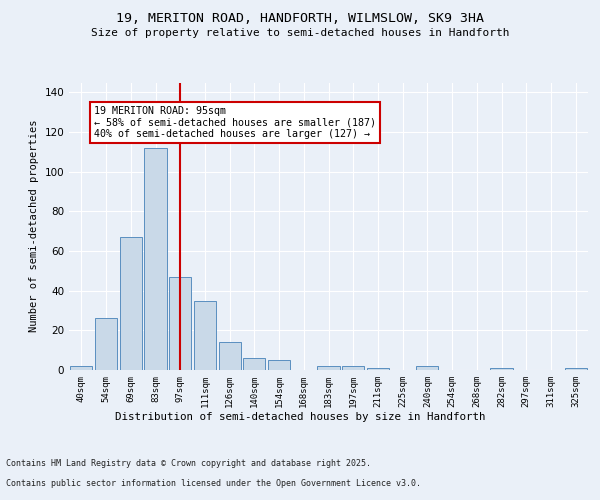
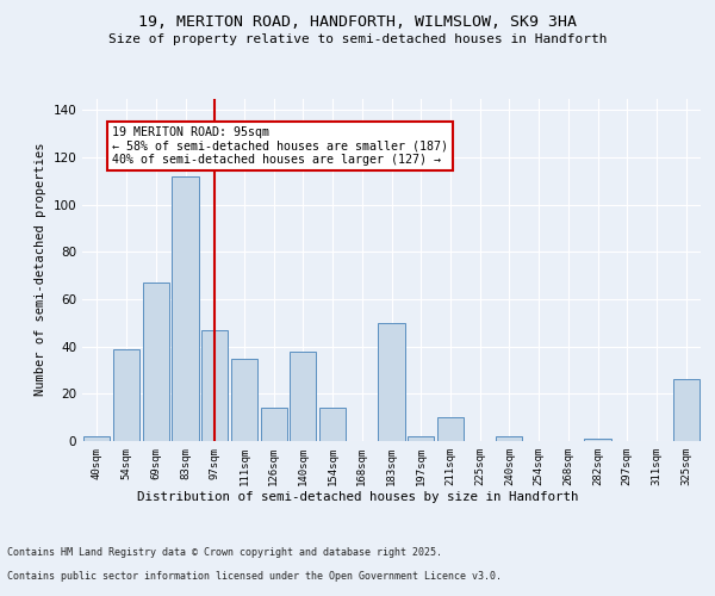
54sqm: 26 -> 39
140sqm: 6 -> 38
154sqm: 5 -> 14
183sqm: 2 -> 50
211sqm: 1 -> 10
325sqm: 1 -> 26
